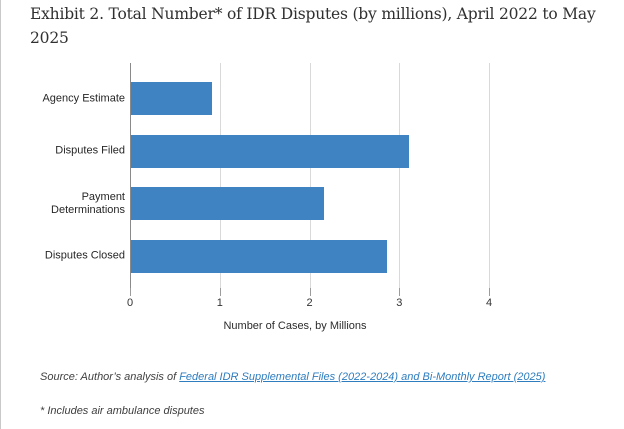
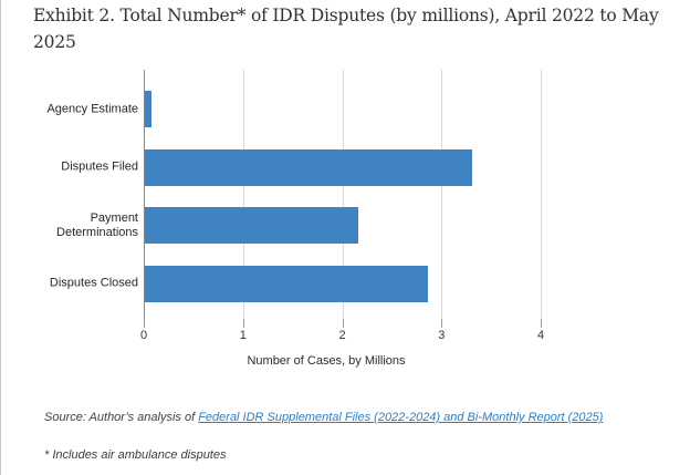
Agency Estimate: 0.9 -> 0.1
Disputes Filed: 3.1 -> 3.3
